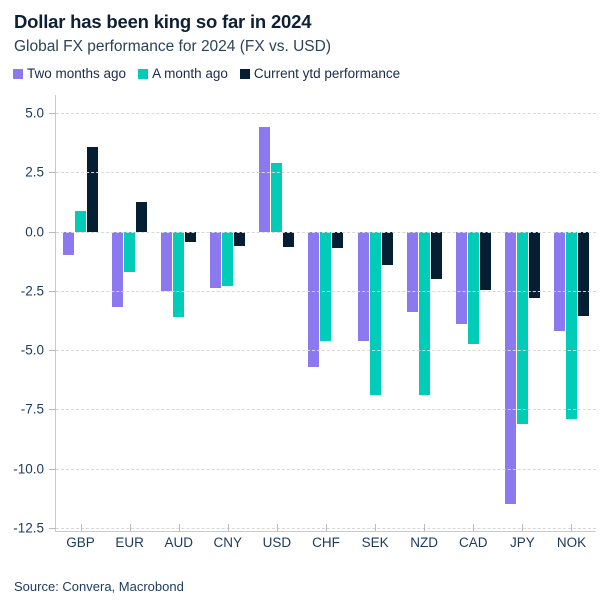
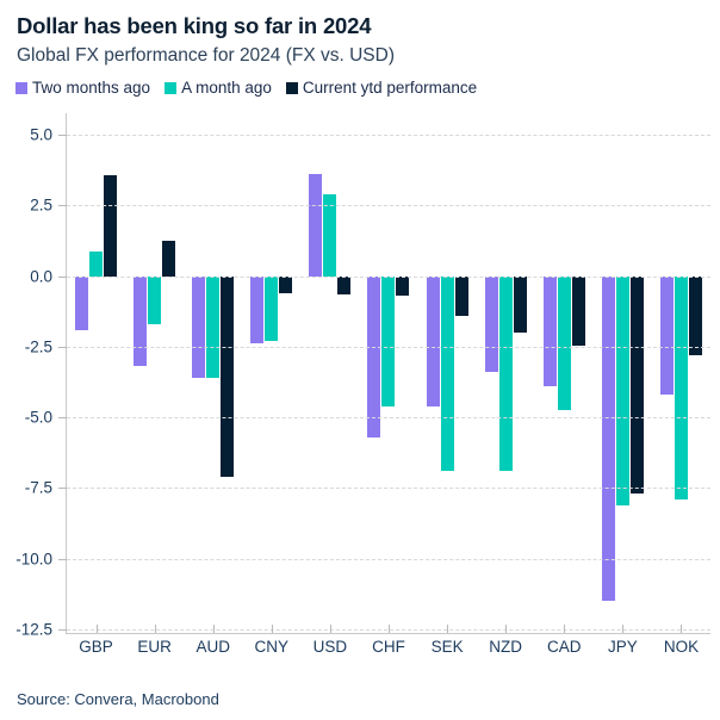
Two months ago/GBP: -1.0 -> -1.9
Two months ago/AUD: -2.5 -> -3.6
Current ytd performance/AUD: -0.5 -> -7.1
Two months ago/USD: 4.4 -> 3.6
Current ytd performance/JPY: -2.8 -> -7.7
Current ytd performance/NOK: -3.5 -> -2.8
